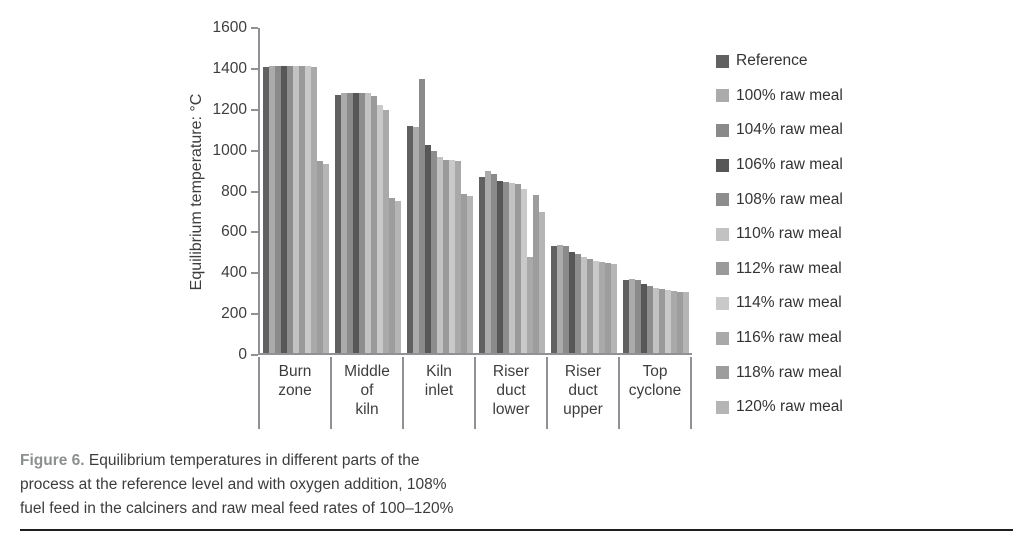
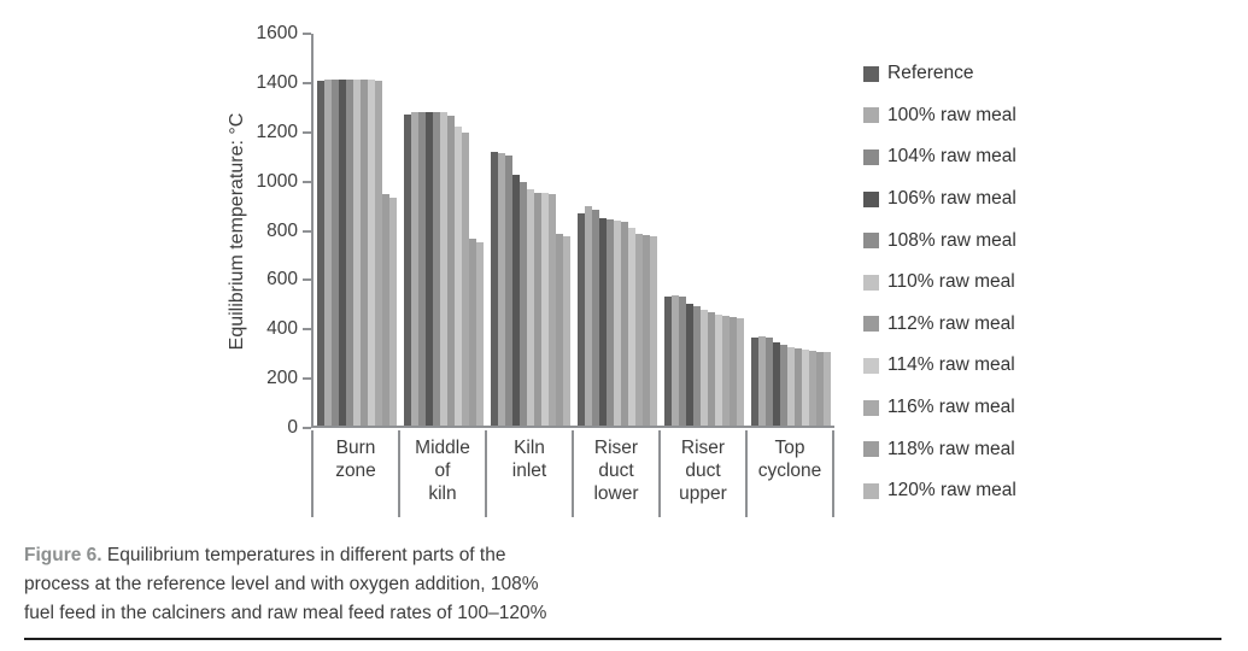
104% raw meal/Kiln inlet: 1340 -> 1100
116% raw meal/Riser duct lower: 470 -> 780
120% raw meal/Riser duct lower: 690 -> 770
